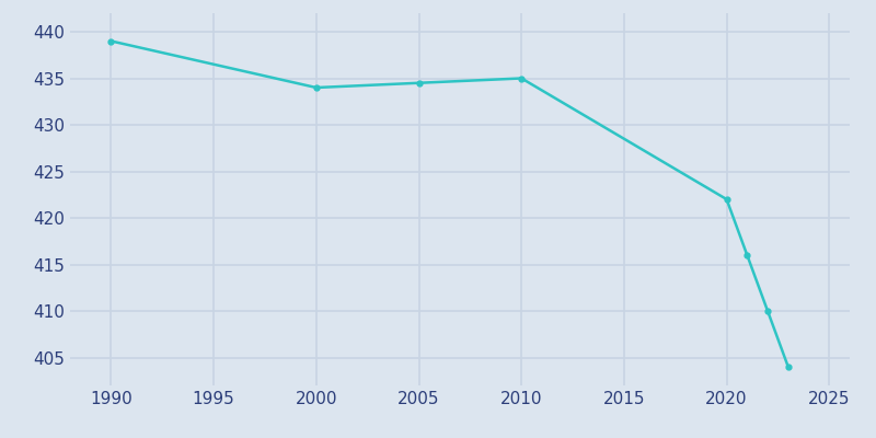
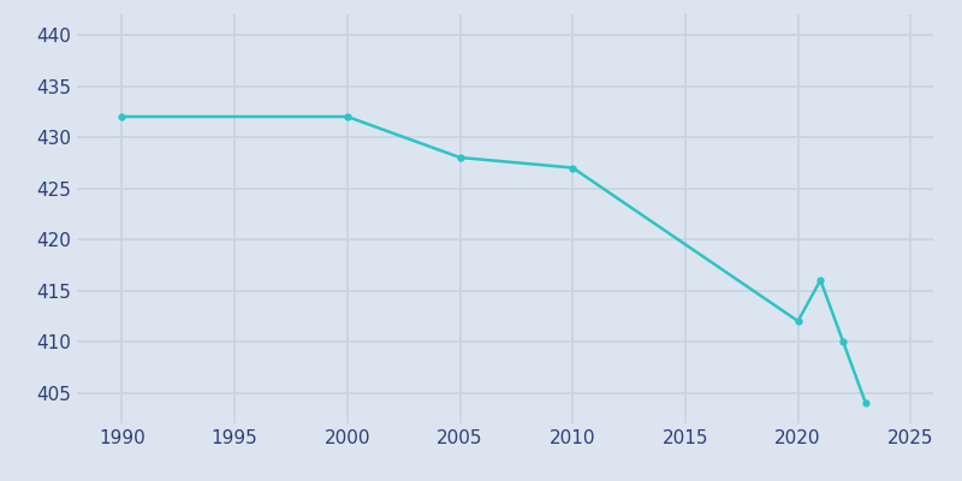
1990: 439.0 -> 432.0
2000: 434.0 -> 432.0
2005: 434.5 -> 428.0
2010: 435.0 -> 427.0
2020: 422.0 -> 412.0
